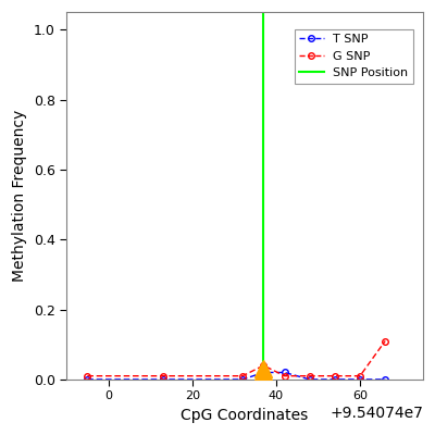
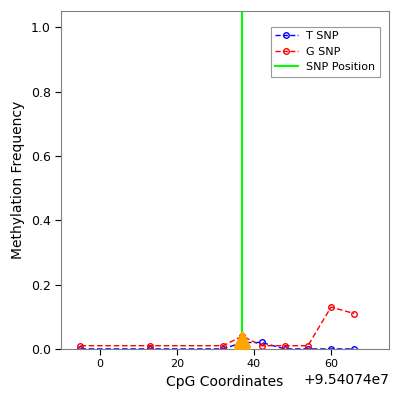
G SNP/60: 0.01 -> 0.13
